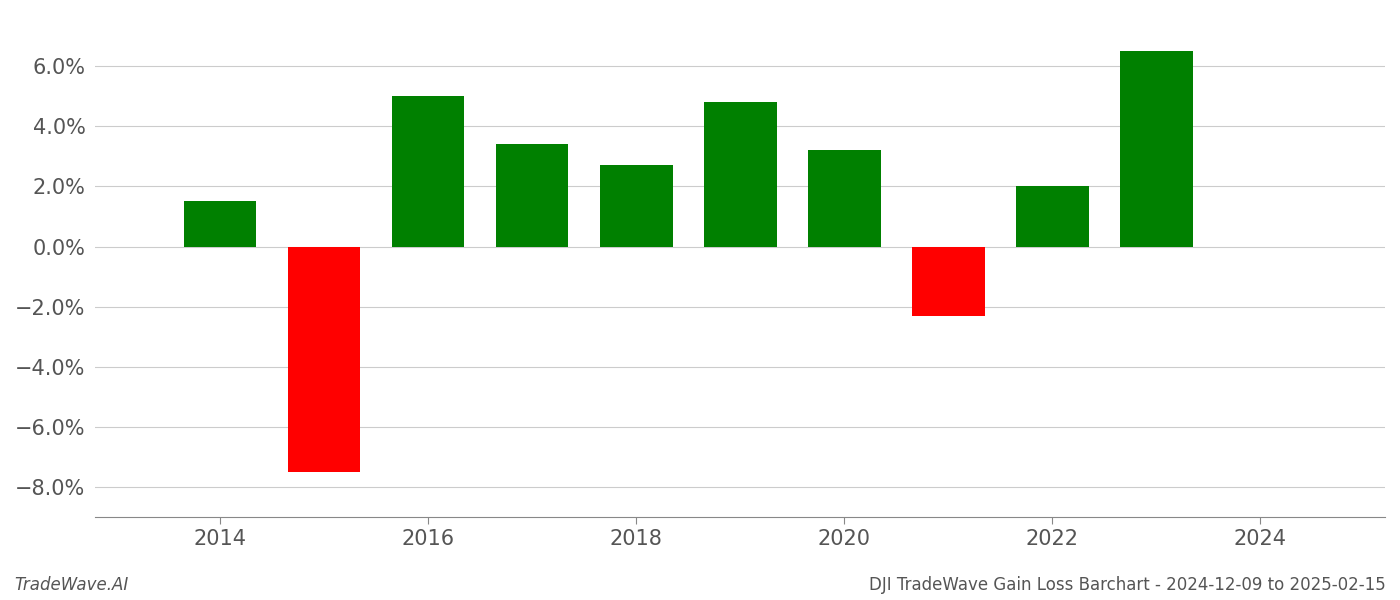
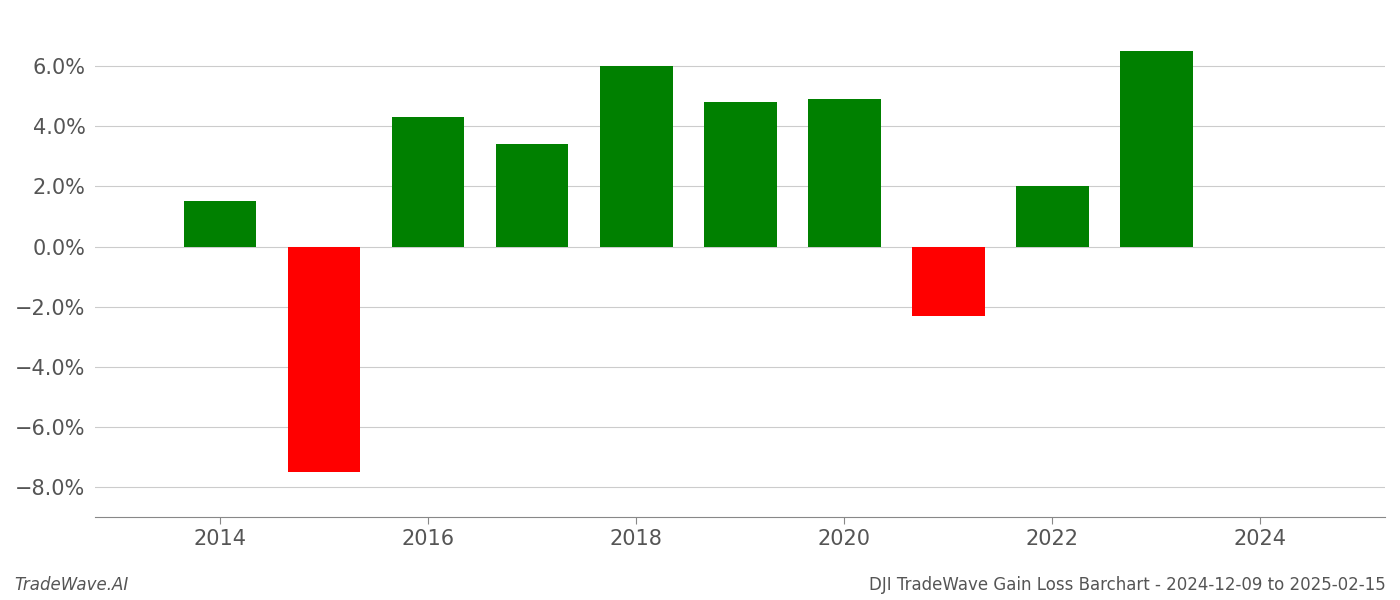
2016: 5.0% -> 4.3%
2018: 2.7% -> 6.0%
2020: 3.2% -> 4.9%
